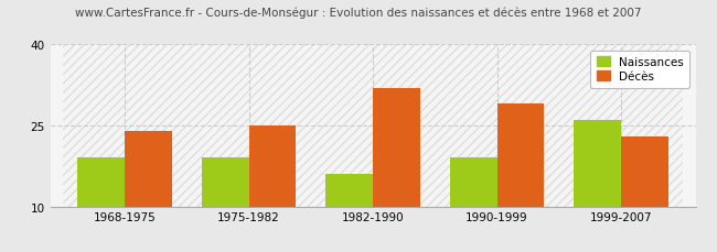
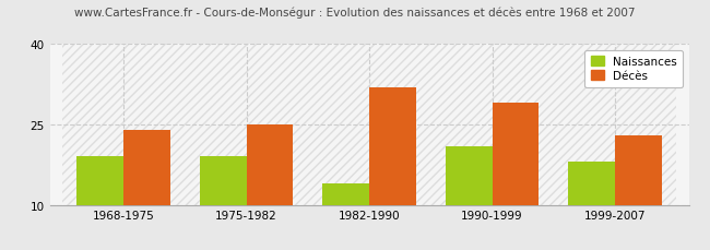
Naissances/1982-1990: 16 -> 14
Naissances/1990-1999: 19 -> 21
Naissances/1999-2007: 26 -> 18
